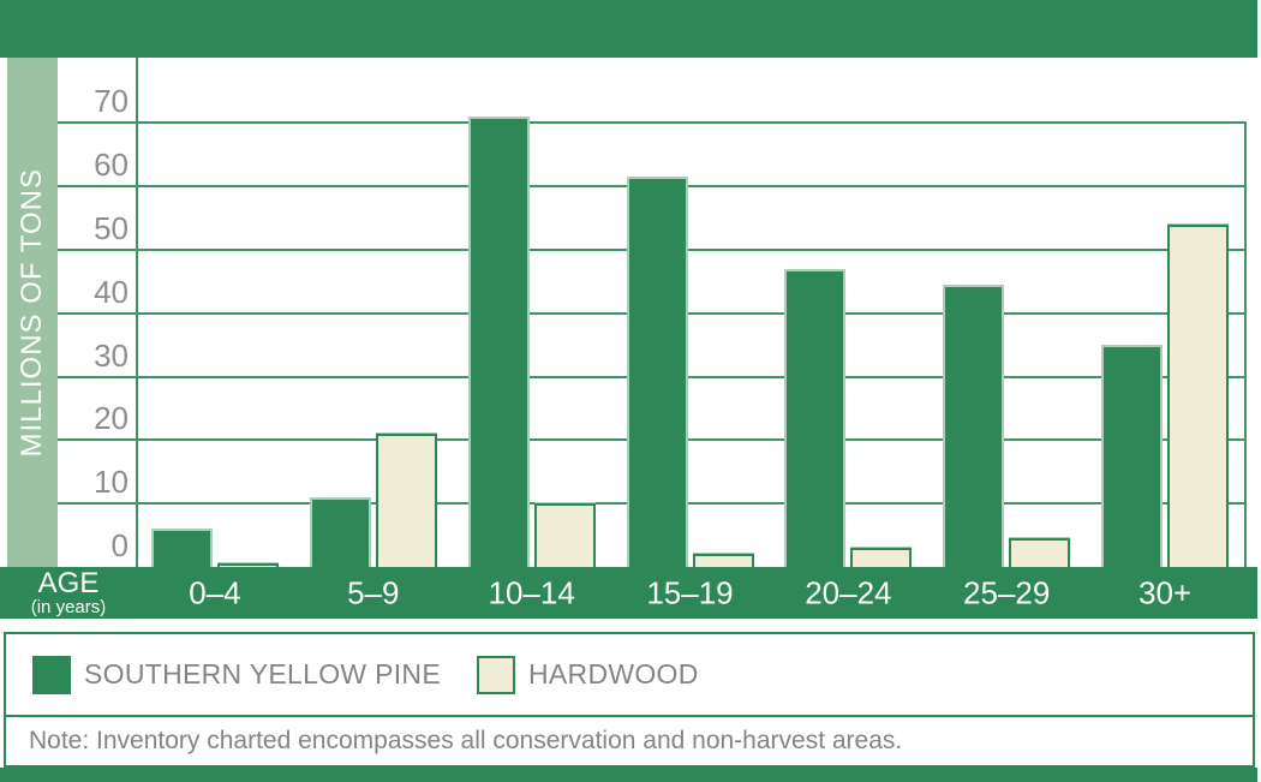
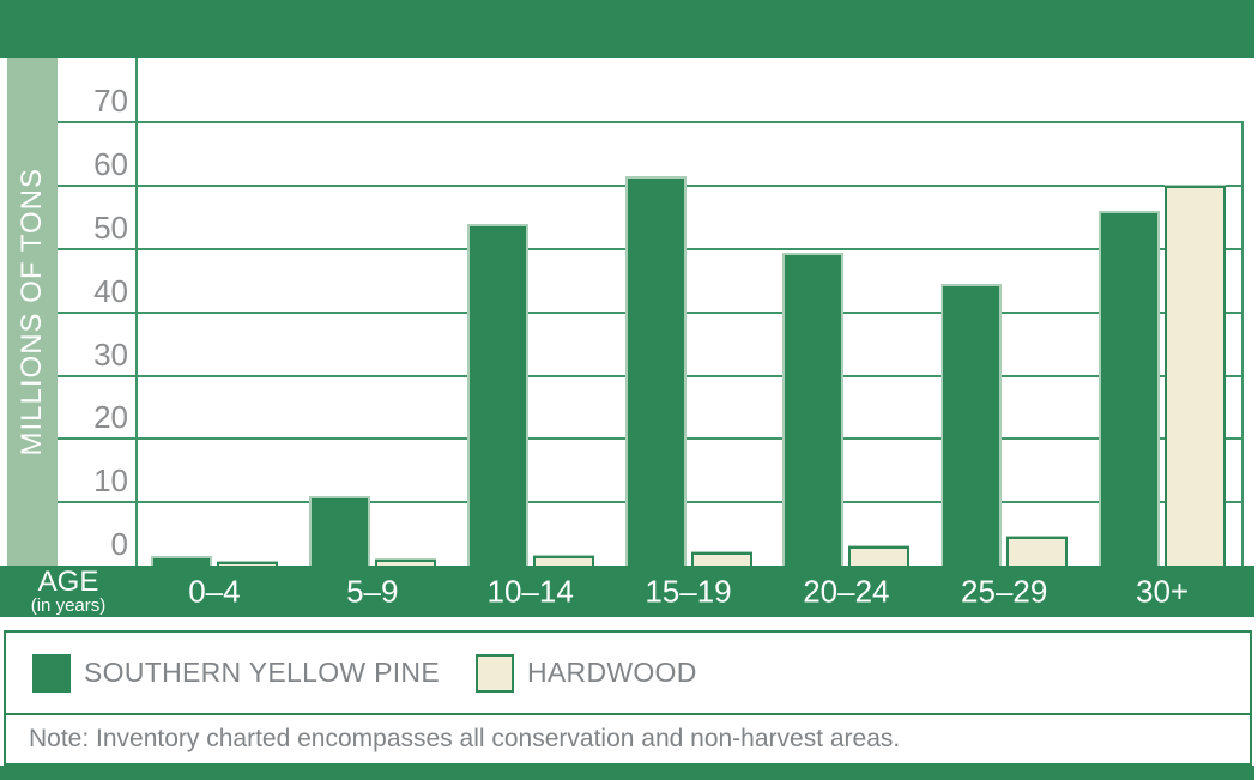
SOUTHERN YELLOW PINE/0–4: 6 -> 2
HARDWOOD/5–9: 21 -> 1
SOUTHERN YELLOW PINE/10–14: 71 -> 54
HARDWOOD/10–14: 10 -> 2
SOUTHERN YELLOW PINE/20–24: 47 -> 50
SOUTHERN YELLOW PINE/30+: 35 -> 56
HARDWOOD/30+: 54 -> 60
